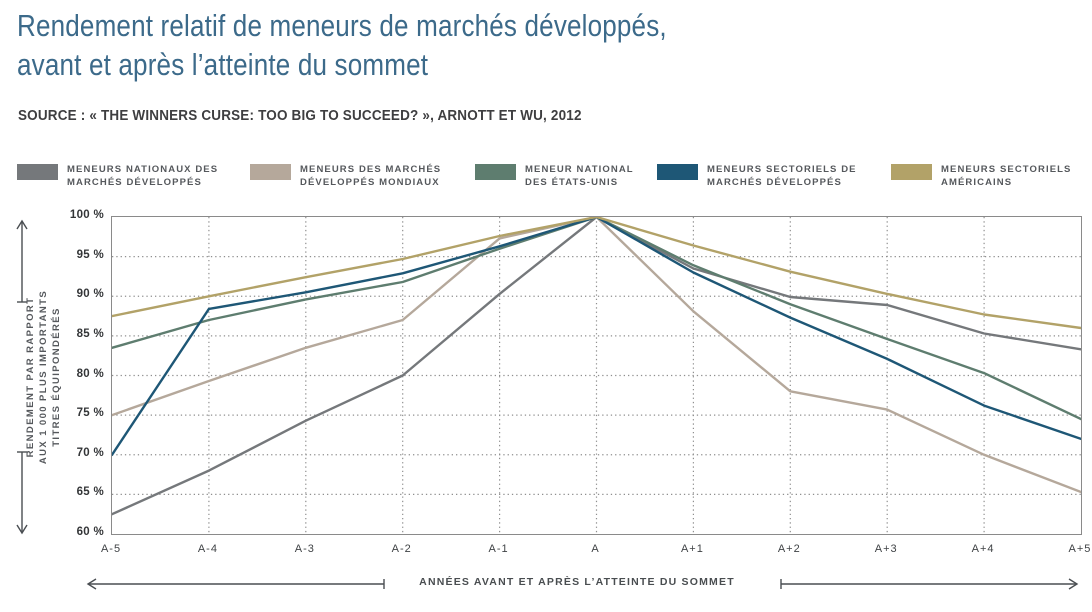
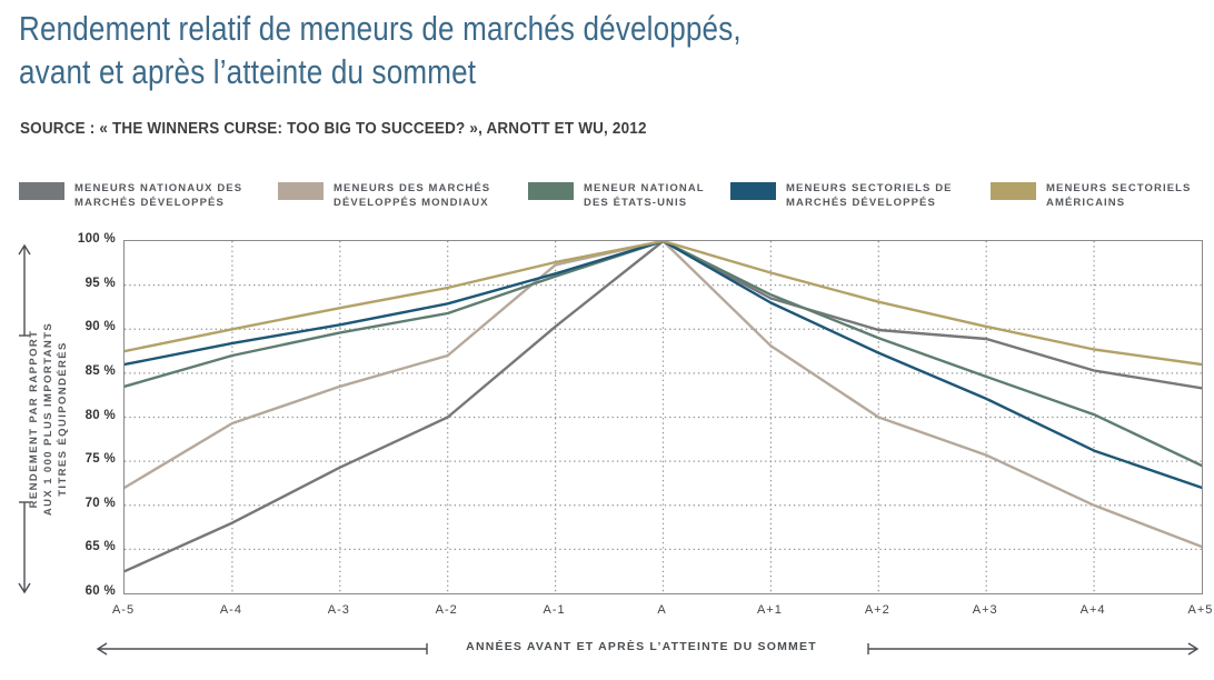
MENEURS DES MARCHÉS DÉVELOPPÉS MONDIAUX/A-5: 75% -> 72%
MENEURS SECTORIELS DE MARCHÉS DÉVELOPPÉS/A-5: 70% -> 86%
MENEURS DES MARCHÉS DÉVELOPPÉS MONDIAUX/A+2: 78% -> 80%
